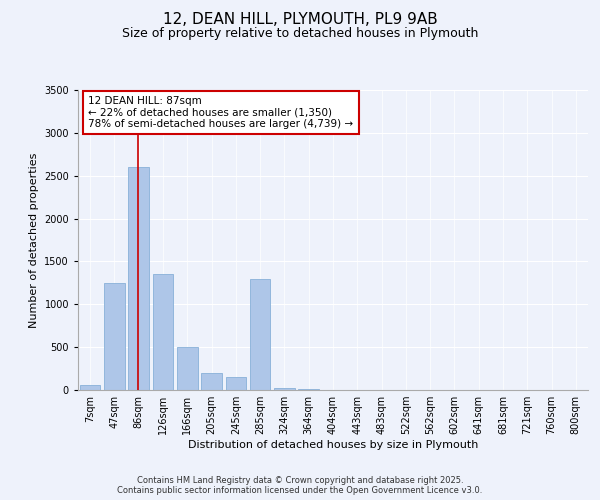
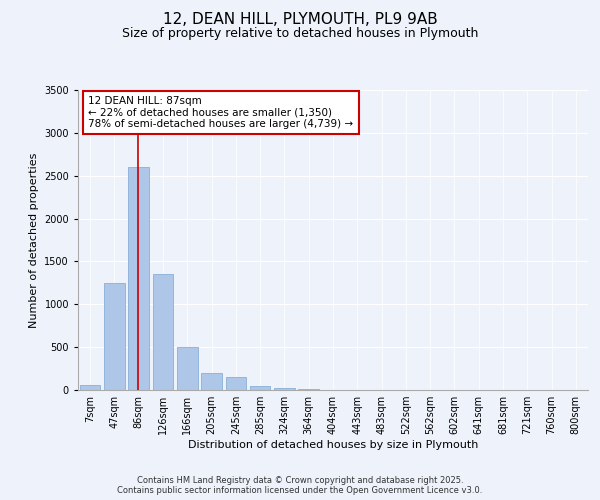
285sqm: 1300 -> 50
